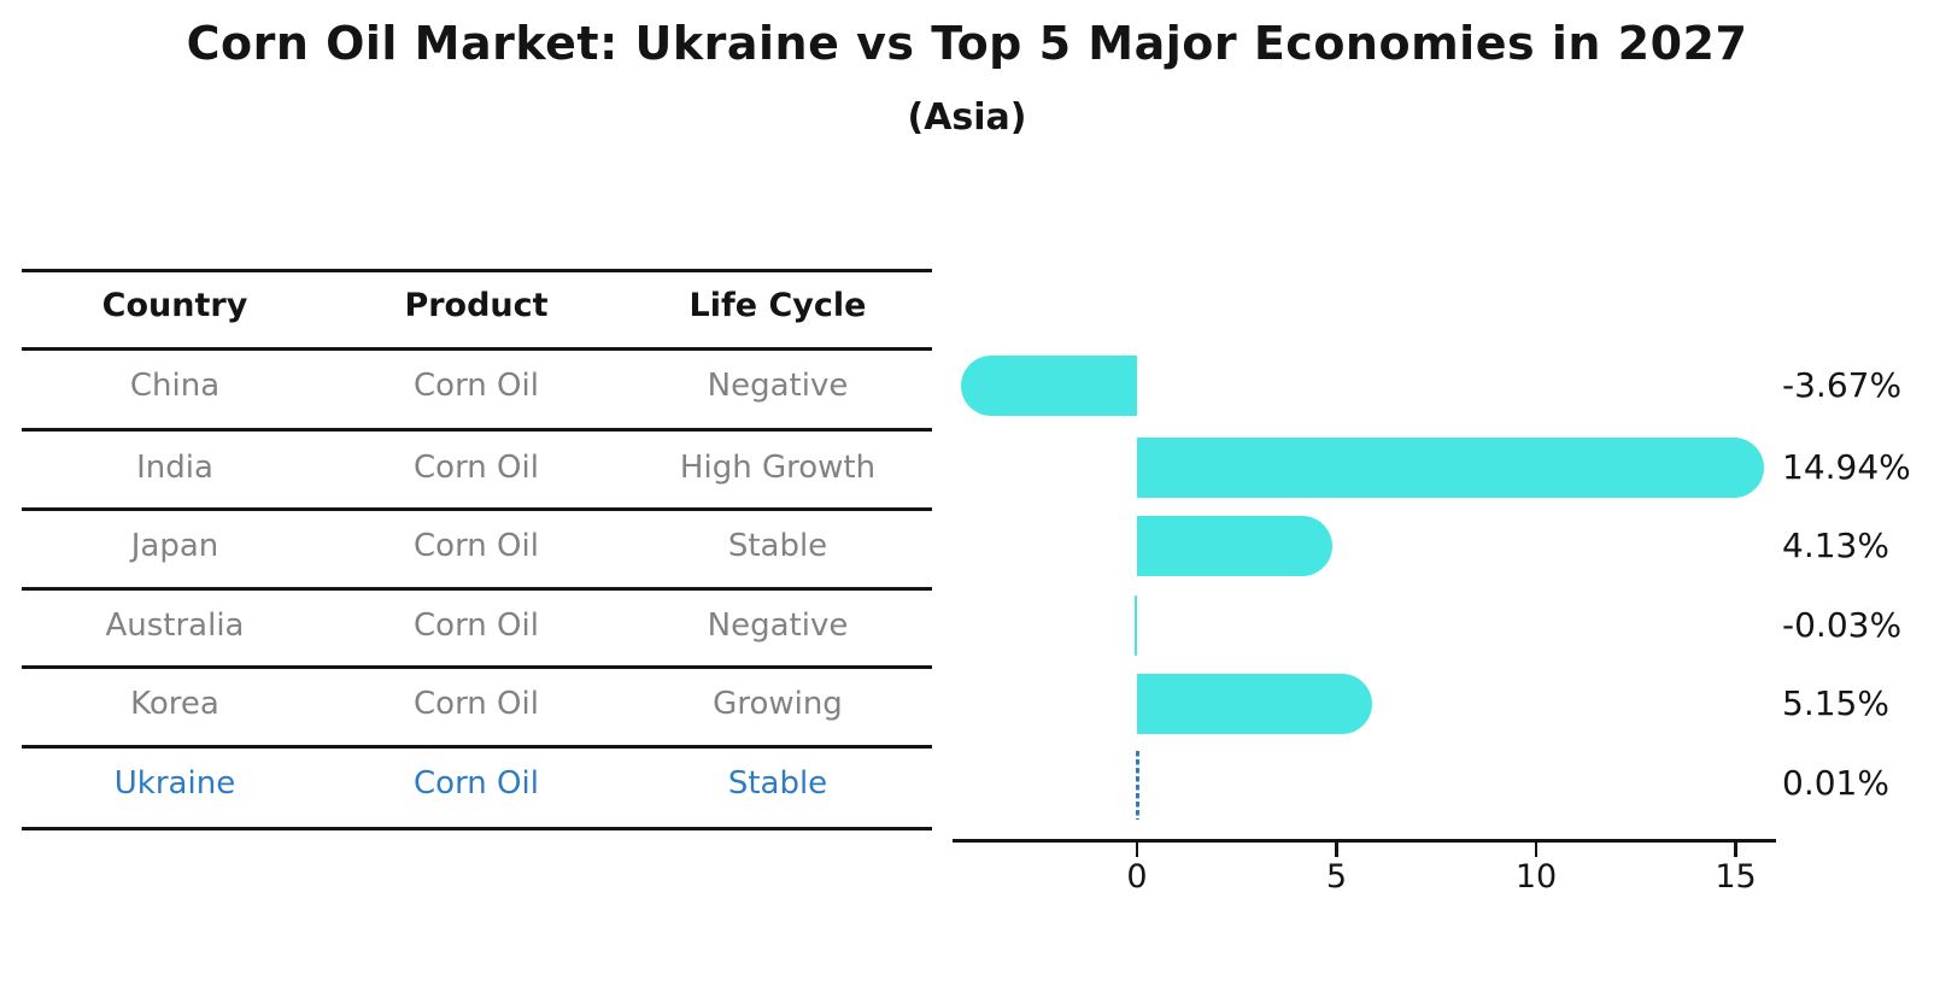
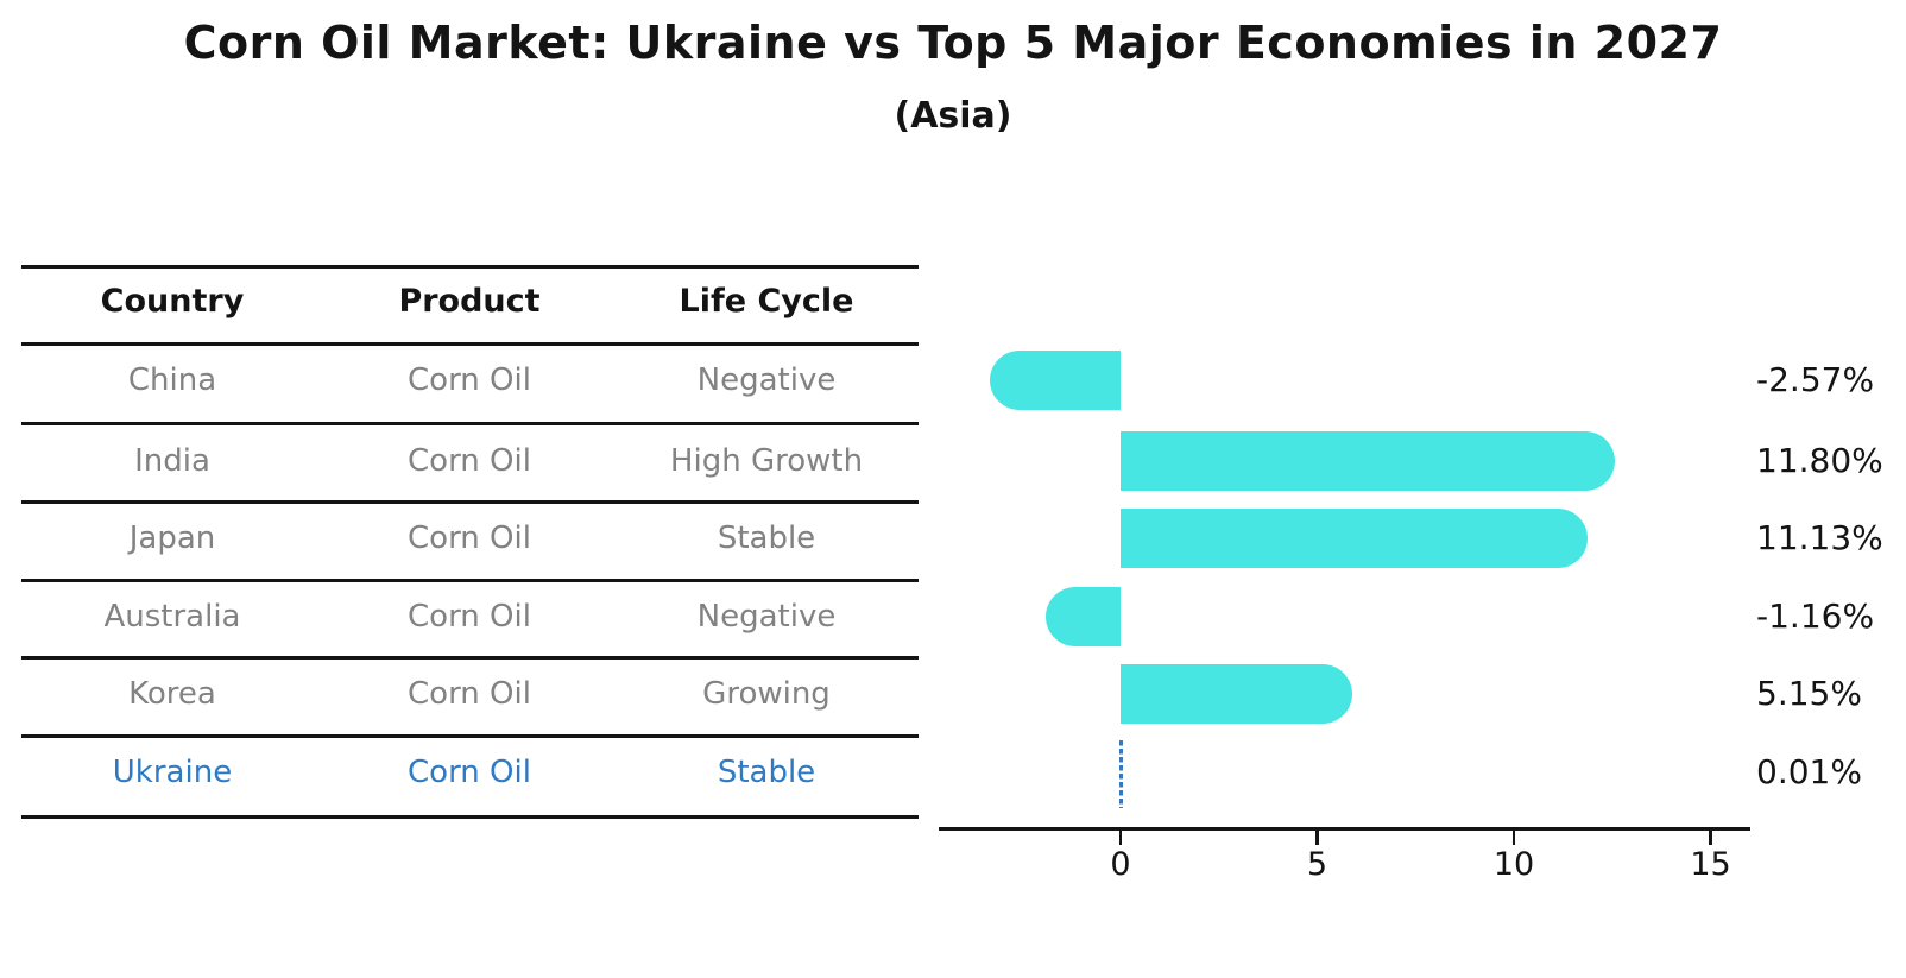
China: -3.67% -> -2.57%
India: 14.94% -> 11.80%
Japan: 4.13% -> 11.13%
Australia: -0.03% -> -1.16%
